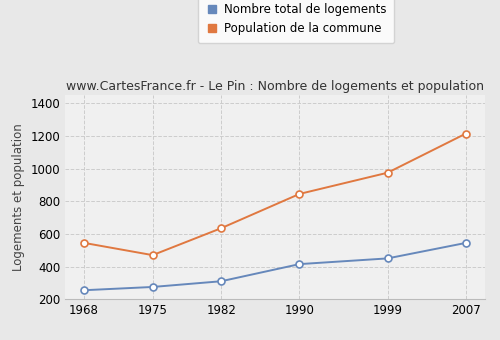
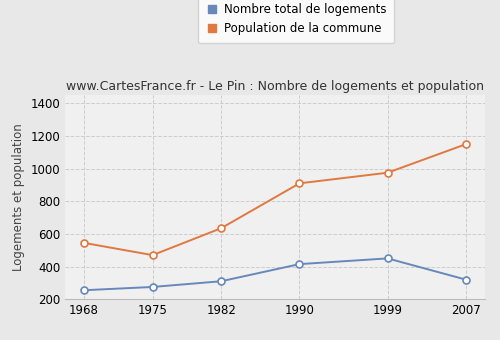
Population de la commune/1990: 840 -> 910
Nombre total de logements/2007: 540 -> 320
Population de la commune/2007: 1220 -> 1150
